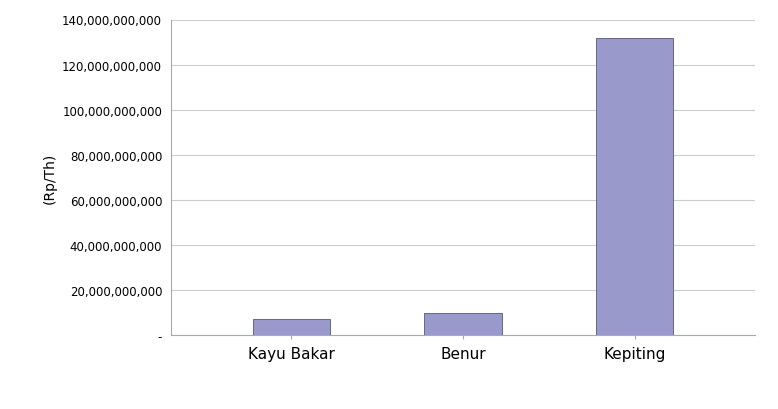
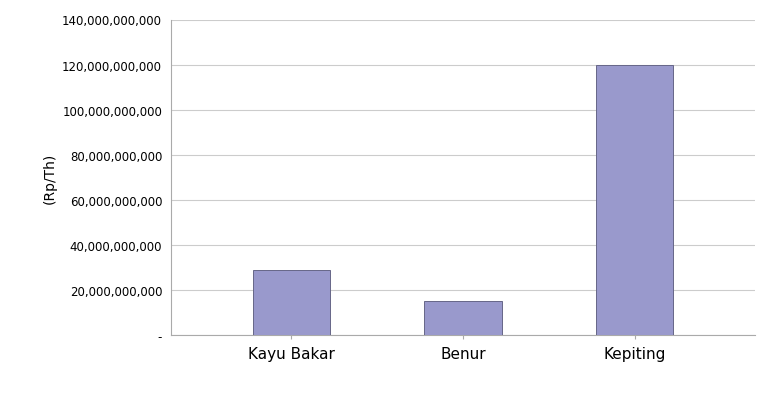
Kayu Bakar: 7,000,000,000 -> 29,000,000,000
Benur: 10,000,000,000 -> 15,000,000,000
Kepiting: 132,000,000,000 -> 120,000,000,000
